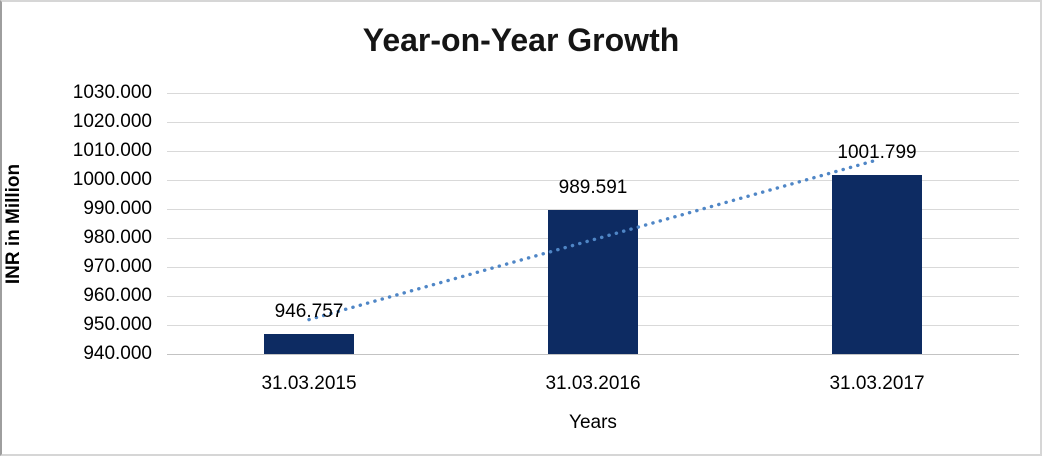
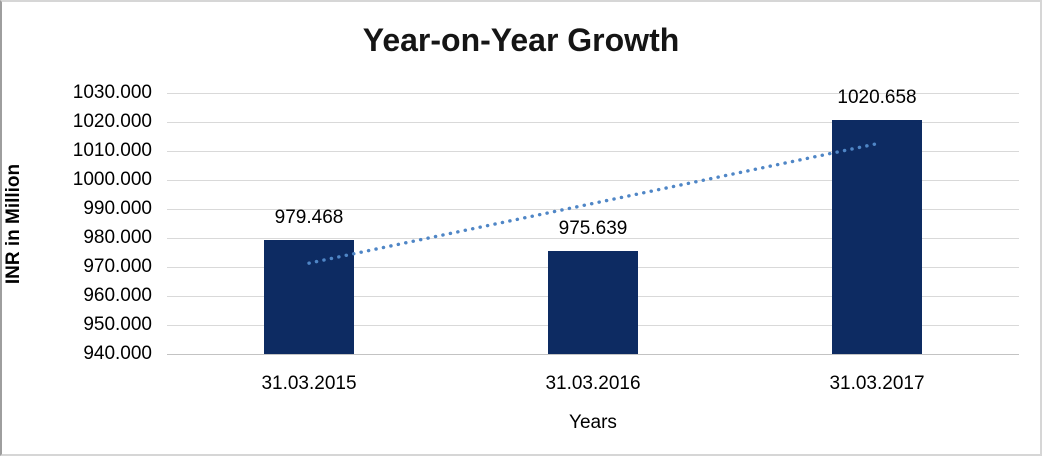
31.03.2015: 946.757 -> 979.468
31.03.2016: 989.591 -> 975.639
31.03.2017: 1001.799 -> 1020.658
